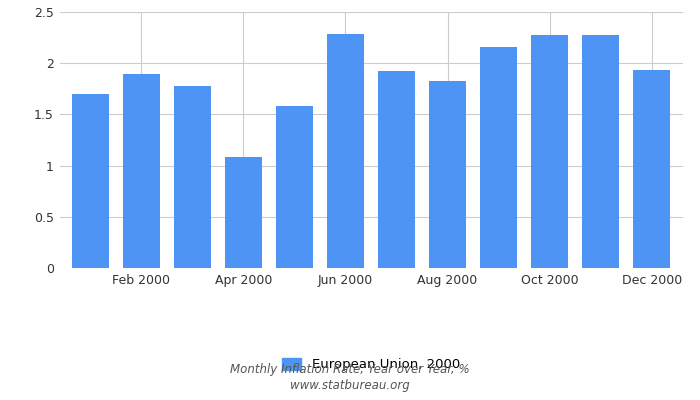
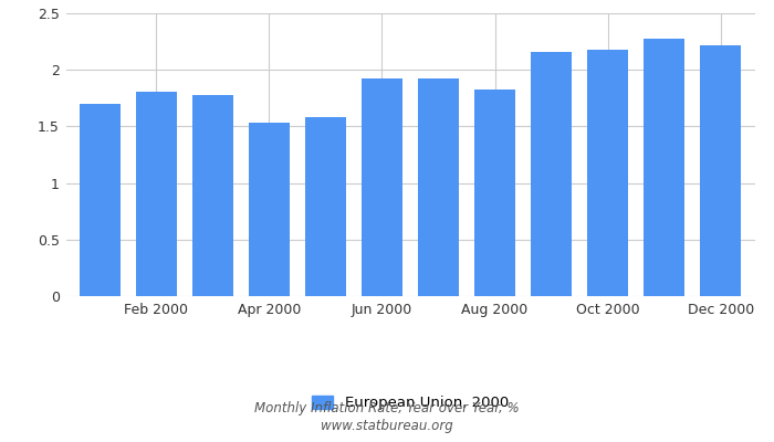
Feb 2000: 1.89 -> 1.81
Apr 2000: 1.08 -> 1.53
Jun 2000: 2.29 -> 1.92
Oct 2000: 2.28 -> 2.18
Dec 2000: 1.93 -> 2.22
